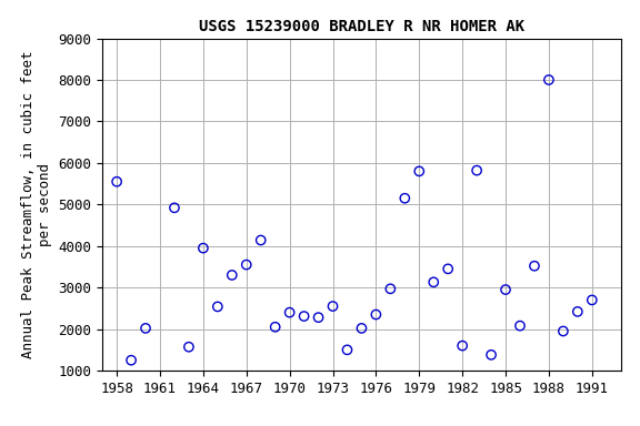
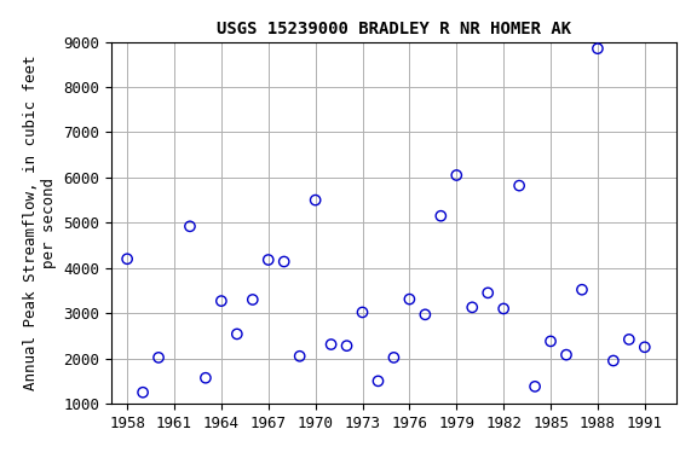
1958: 5550 -> 4200
1964: 3950 -> 3270
1967: 3550 -> 4180
1970: 2400 -> 5500
1973: 2550 -> 3020
1976: 2350 -> 3310
1979: 5800 -> 6050
1982: 1600 -> 3100
1985: 2950 -> 2380
1988: 8000 -> 8850
1991: 2700 -> 2250
